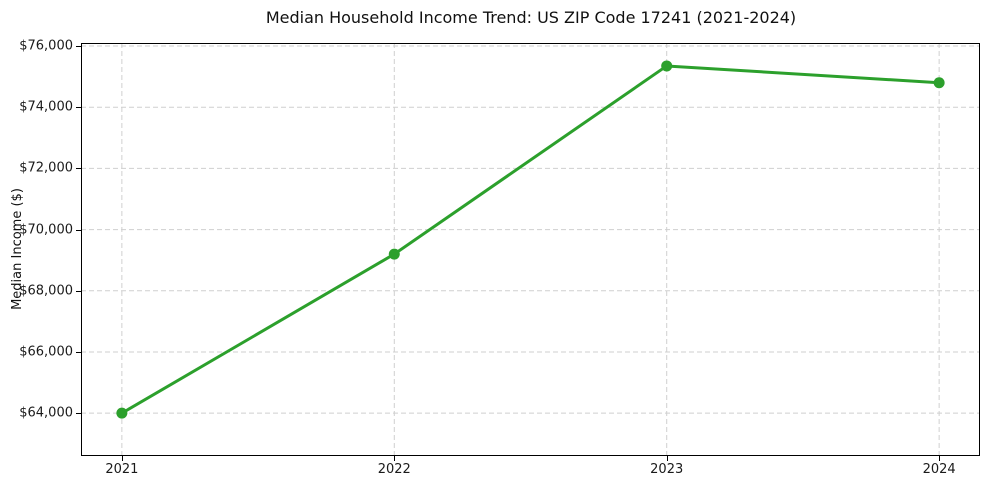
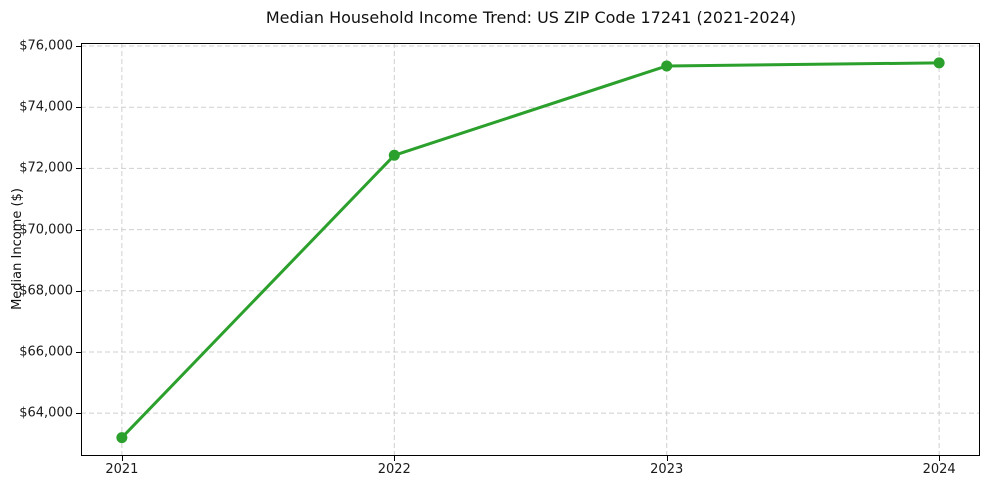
2021: $64000 -> $63200
2022: $69200 -> $72400
2024: $74800 -> $75400
